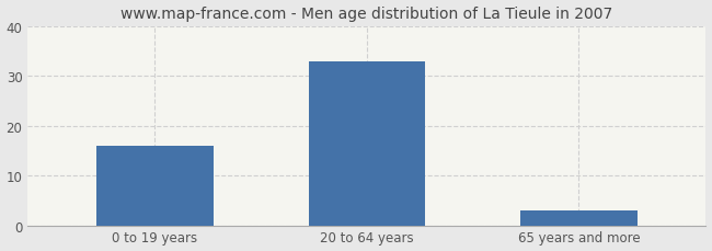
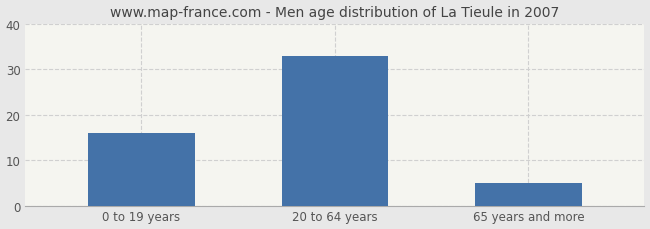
65 years and more: 3 -> 5
